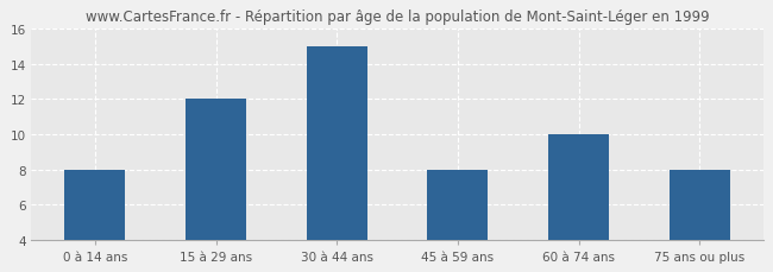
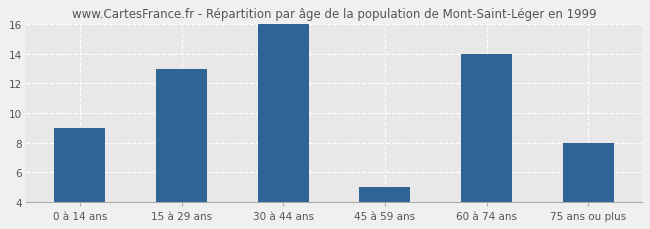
0 à 14 ans: 8 -> 9
15 à 29 ans: 12 -> 13
30 à 44 ans: 15 -> 16
45 à 59 ans: 8 -> 5
60 à 74 ans: 10 -> 14
